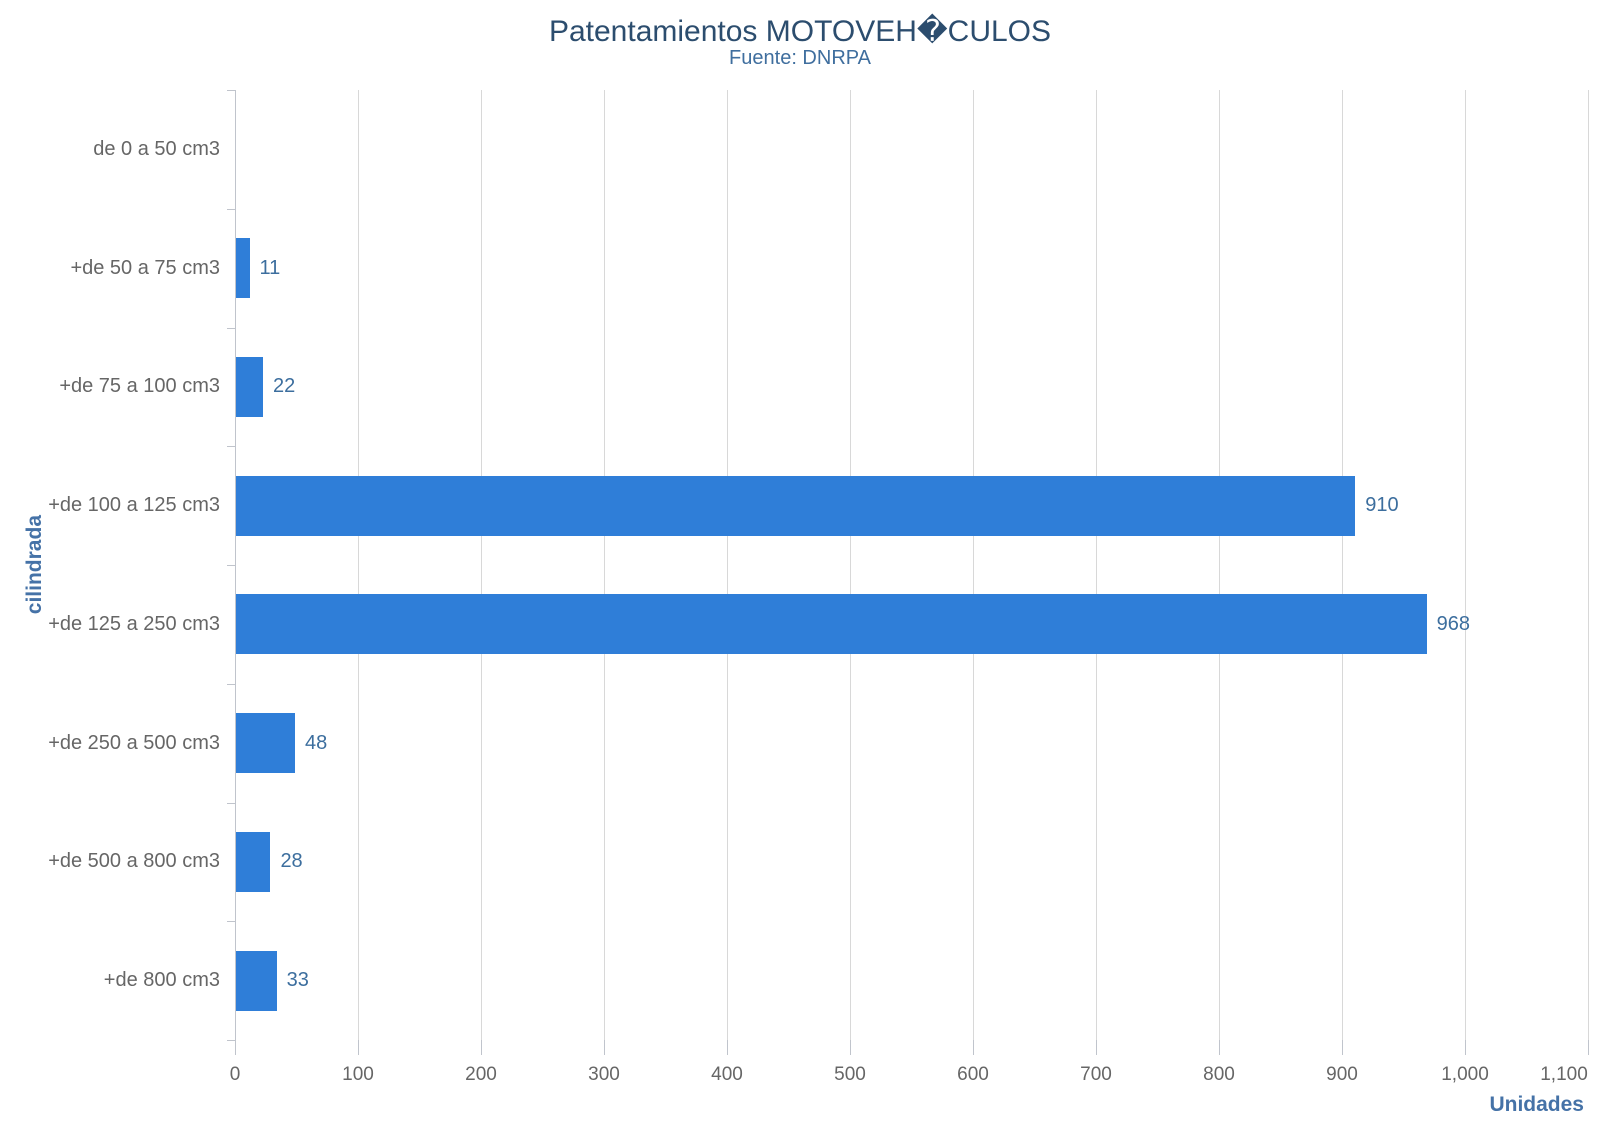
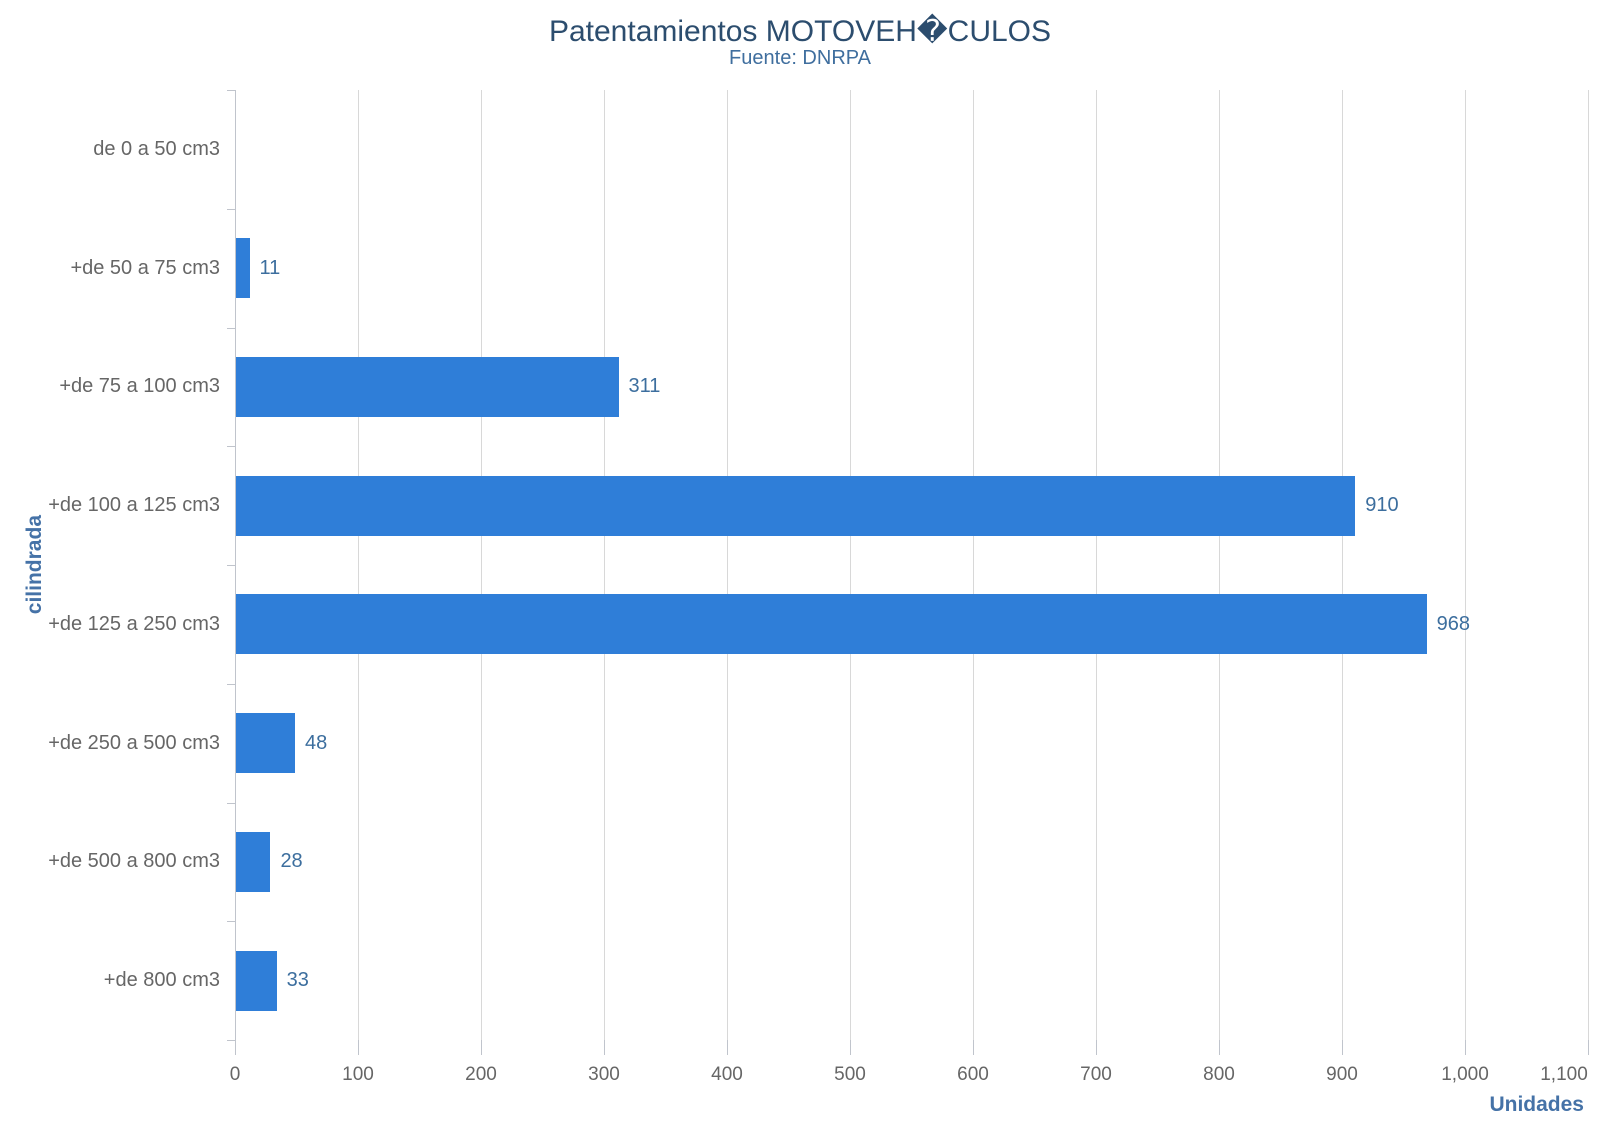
+de 75 a 100 cm3: 22 -> 311
